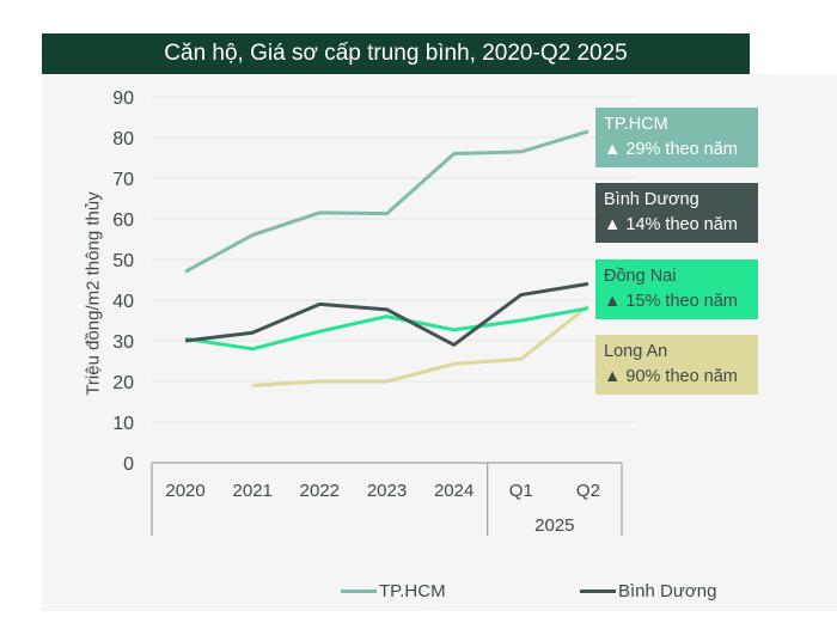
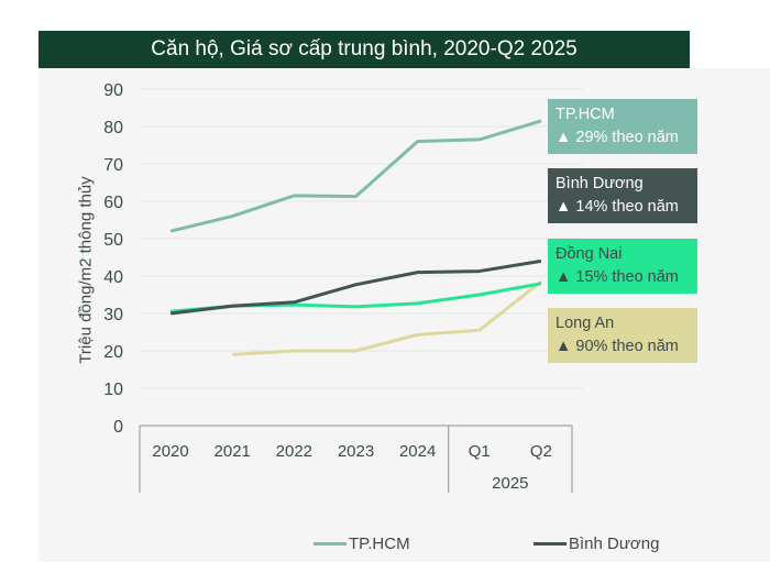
TP.HCM/2020: 47 -> 52
Đồng Nai/2021: 28 -> 32
Bình Dương/2022: 39 -> 33
Đồng Nai/2023: 36 -> 32
Bình Dương/2024: 29 -> 41
